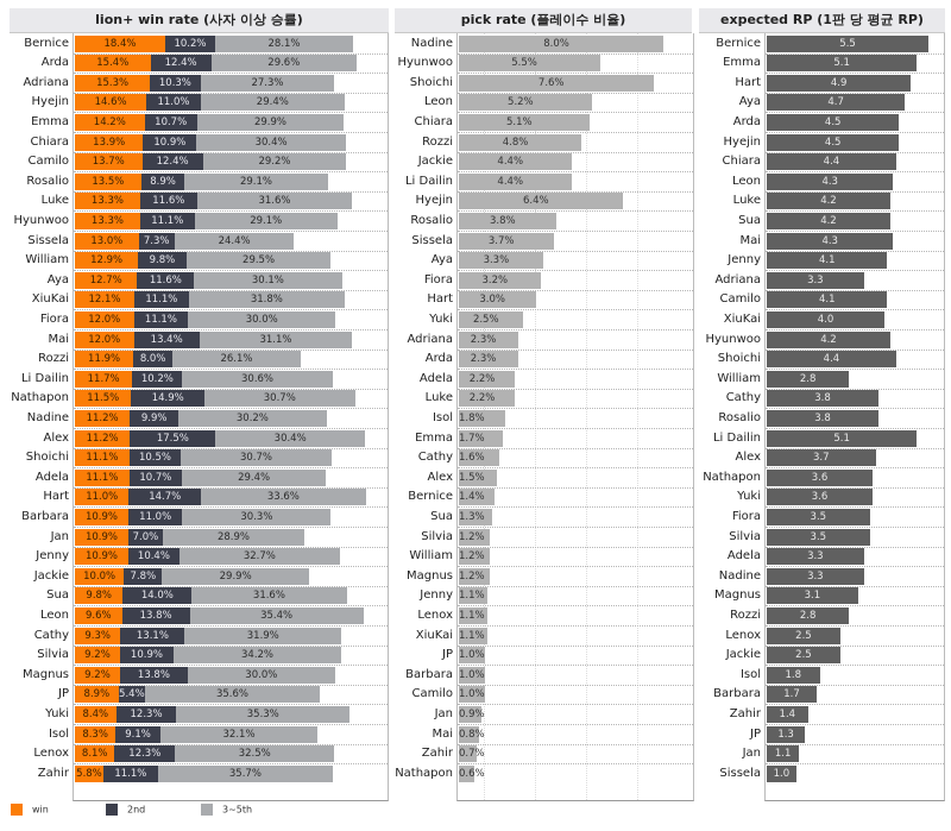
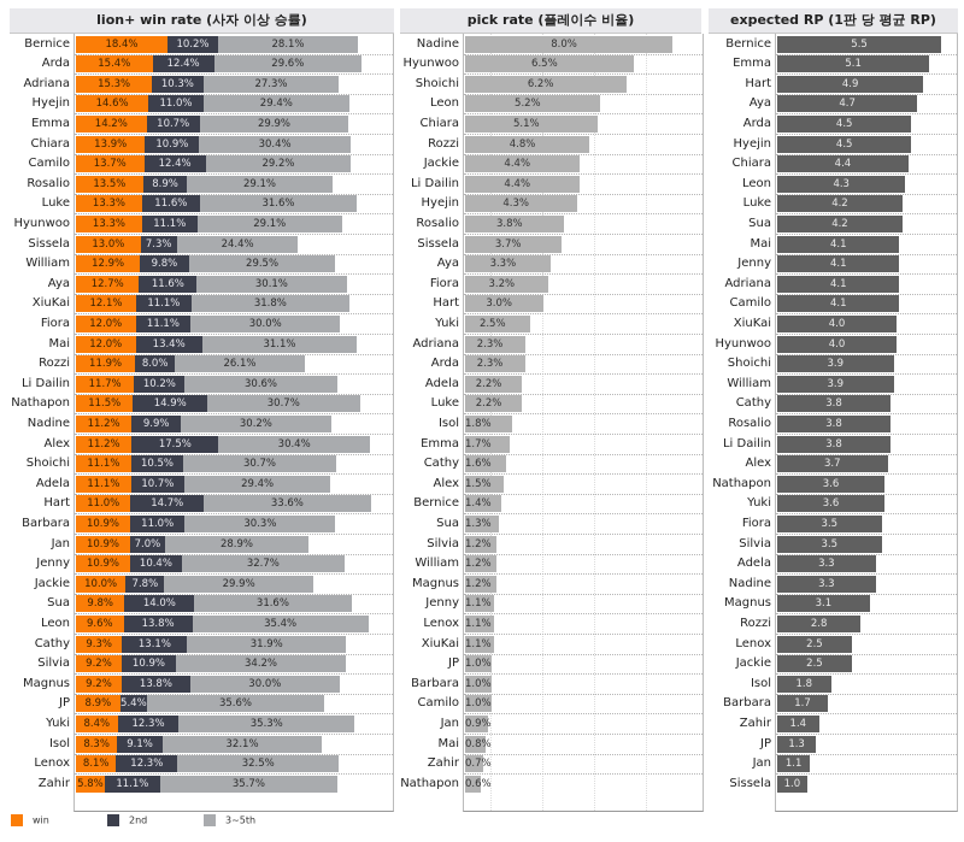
pick rate (플레이수 비율)/Hyunwoo: 5.5% -> 6.5%
pick rate (플레이수 비율)/Shoichi: 7.6% -> 6.2%
pick rate (플레이수 비율)/Hyejin: 6.4% -> 4.3%
expected RP (1판 당 평균 RP)/Mai: 4.3 -> 4.1
expected RP (1판 당 평균 RP)/Adriana: 3.3 -> 4.1
expected RP (1판 당 평균 RP)/Hyunwoo: 4.2 -> 4.0
expected RP (1판 당 평균 RP)/Shoichi: 4.4 -> 3.9
expected RP (1판 당 평균 RP)/William: 2.8 -> 3.9
expected RP (1판 당 평균 RP)/Li Dailin: 5.1 -> 3.8
